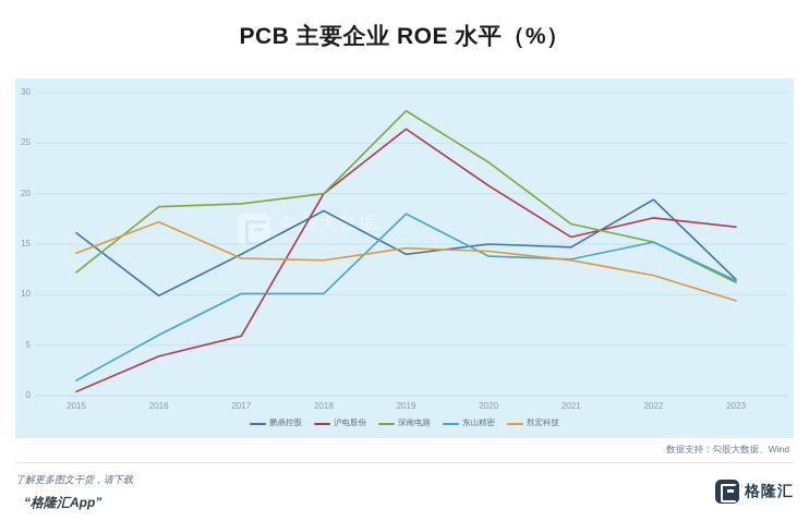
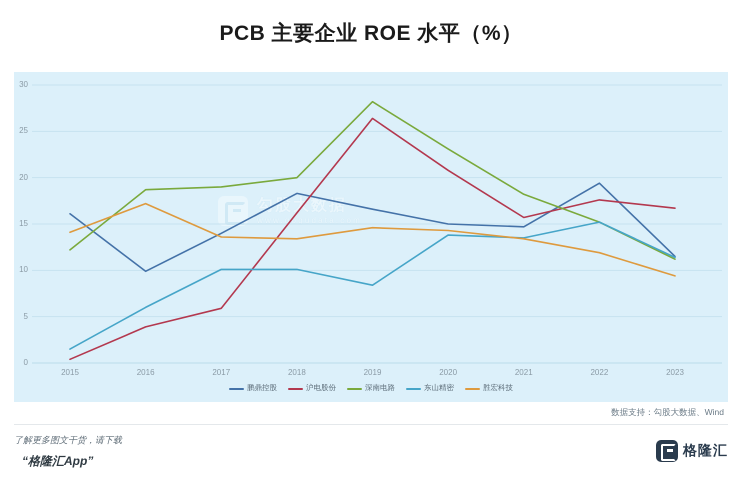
沪电股份/2018: 20 -> 16
鹏鼎控股/2019: 14 -> 17
东山精密/2019: 18 -> 8
深南电路/2021: 17 -> 18
